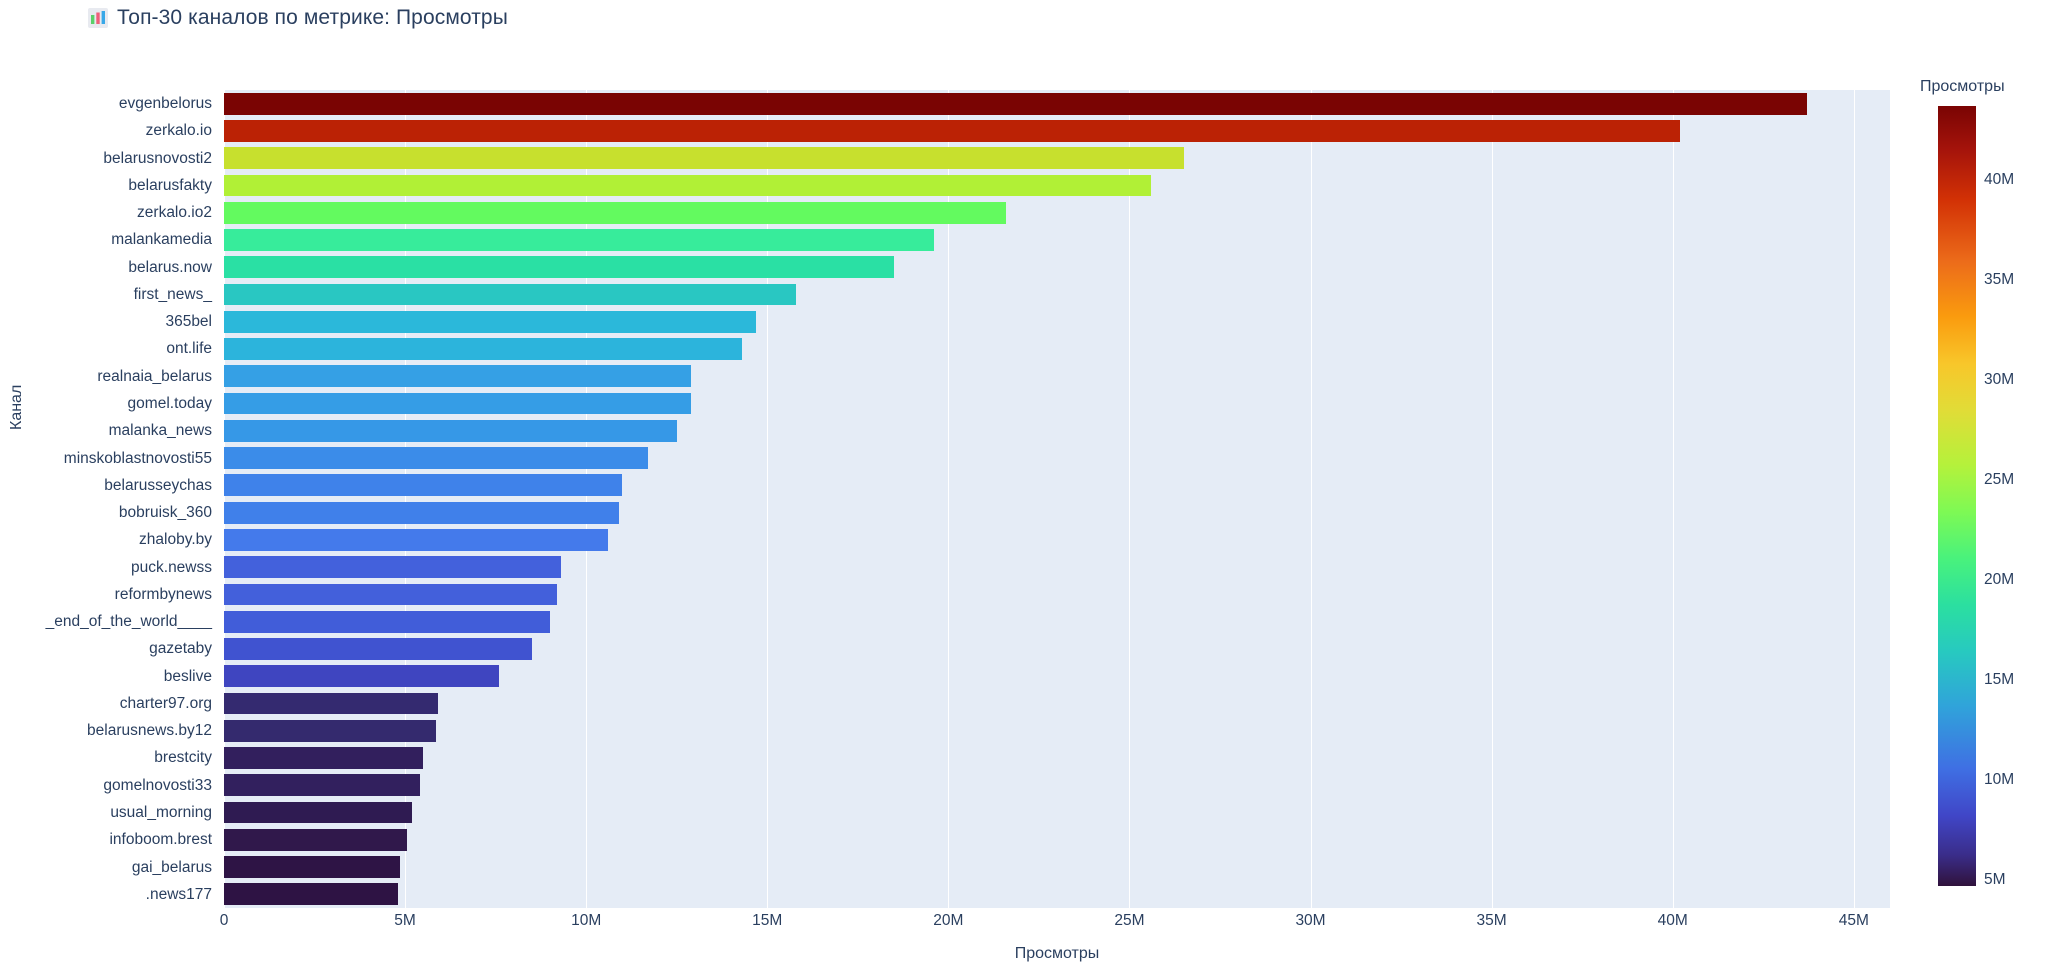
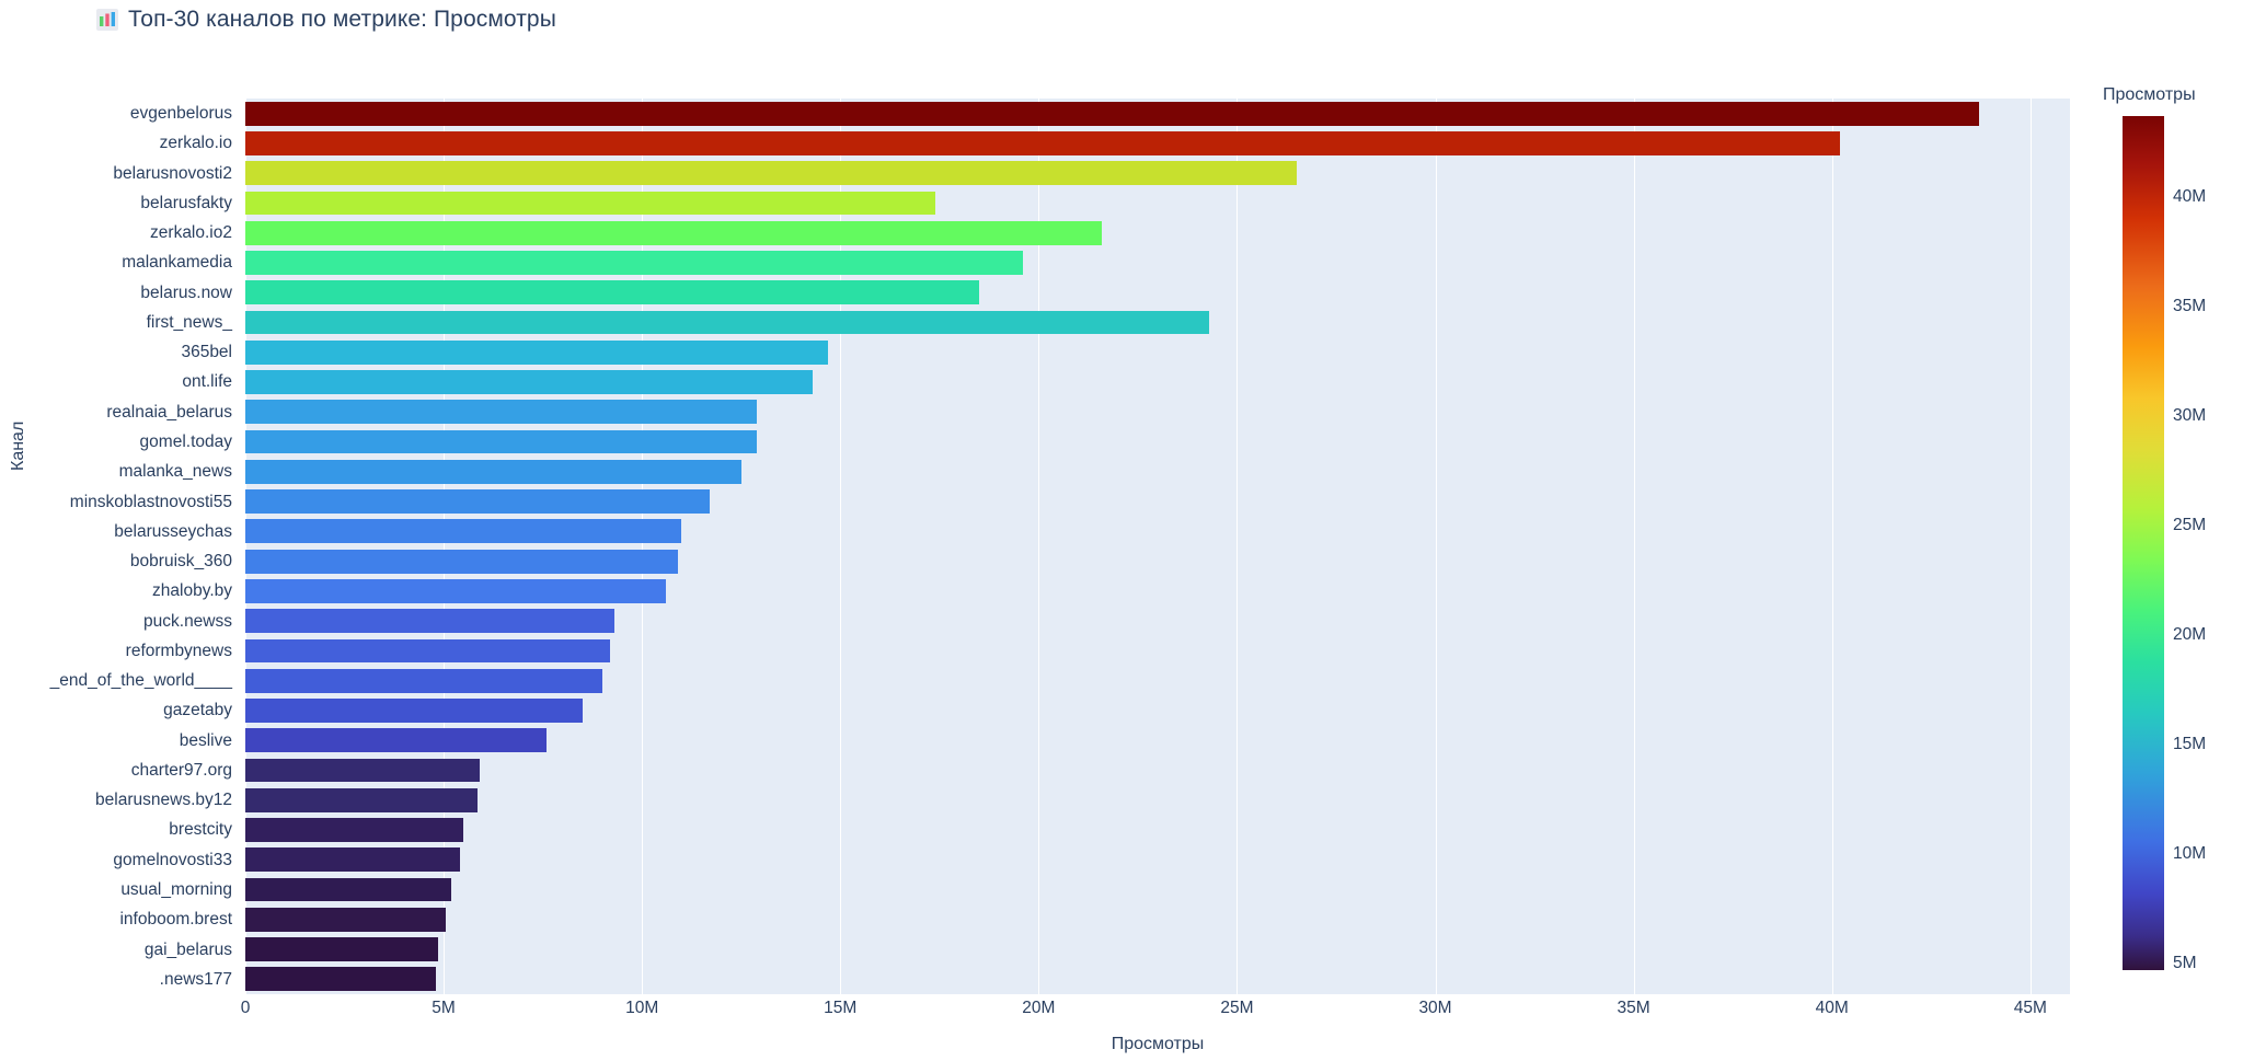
belarusfakty: 25.6M -> 17.4M
first_news_: 15.8M -> 24.3M
